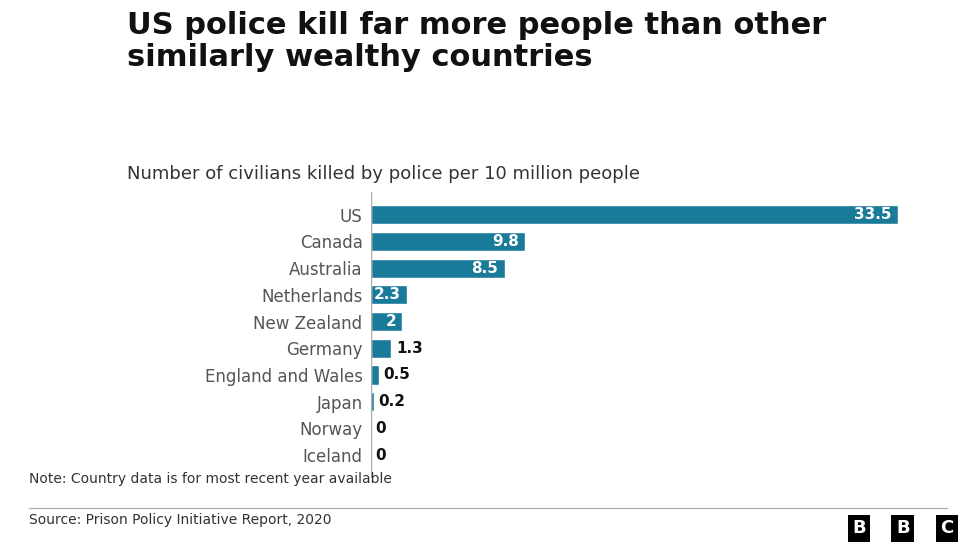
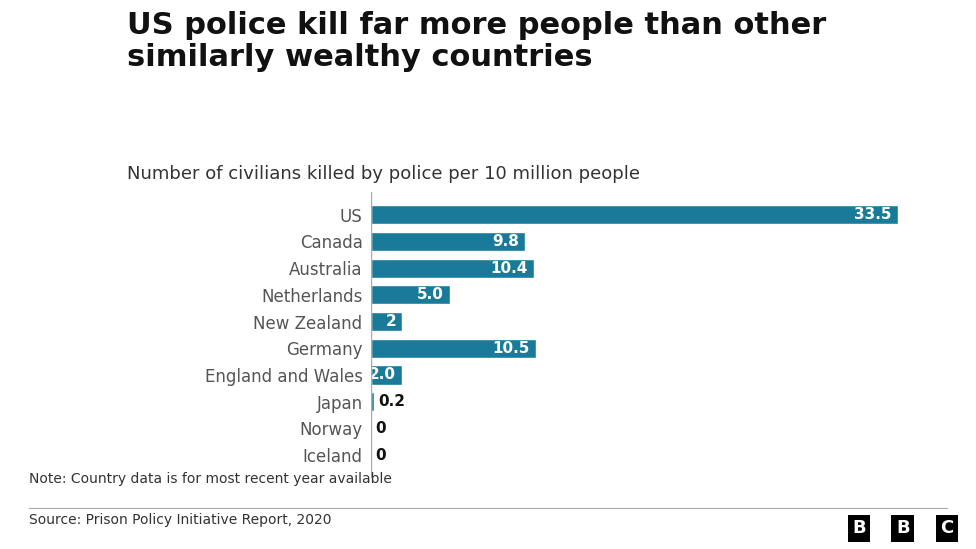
Australia: 8.5 -> 10.4
Netherlands: 2.3 -> 5.0
Germany: 1.3 -> 10.5
England and Wales: 0.5 -> 2.0
